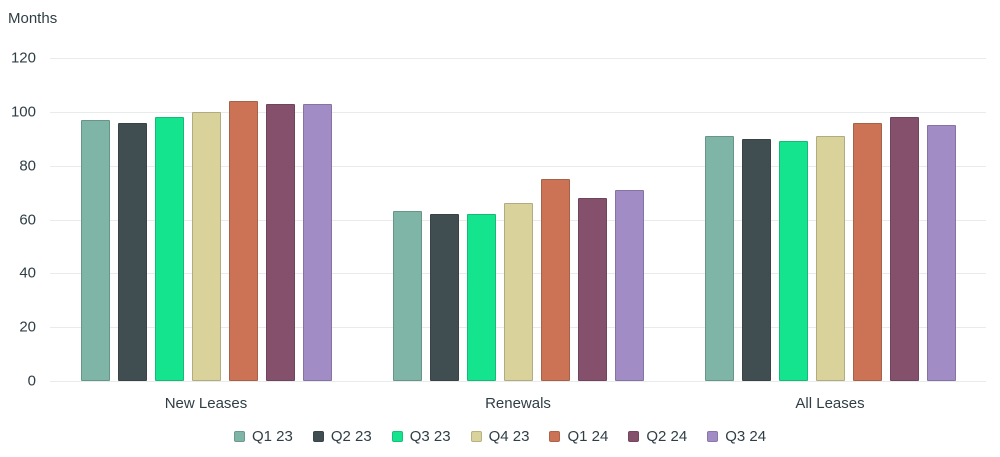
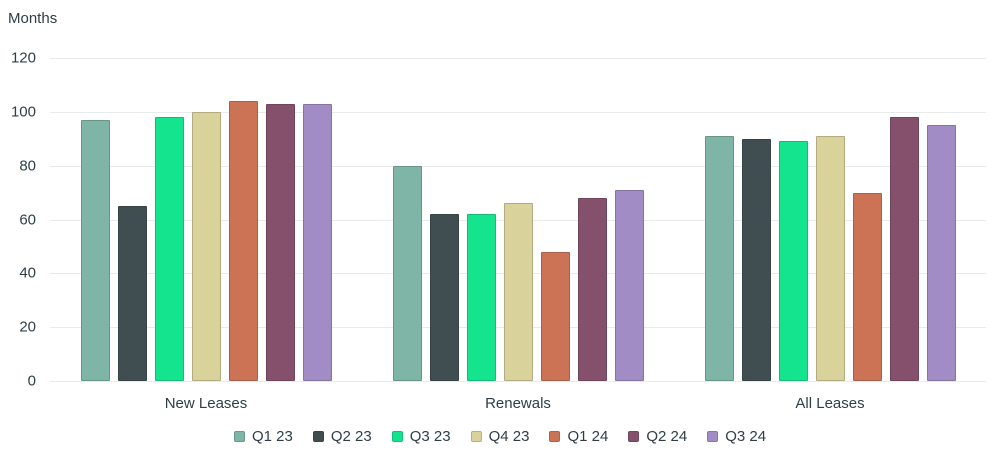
Q2 23/New Leases: 96 -> 65
Q1 23/Renewals: 63 -> 80
Q1 24/Renewals: 75 -> 48
Q1 24/All Leases: 96 -> 70
